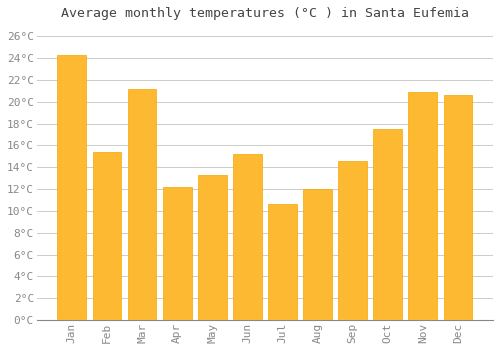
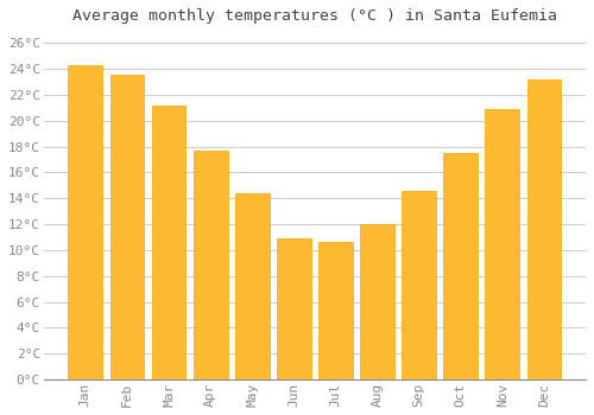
Feb: 15.4°C -> 23.5°C
Apr: 12.2°C -> 17.7°C
May: 13.3°C -> 14.4°C
Jun: 15.2°C -> 10.9°C
Dec: 20.6°C -> 23.2°C
